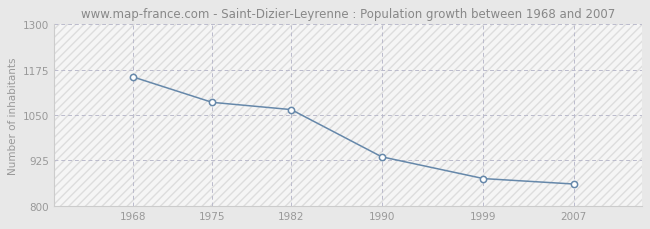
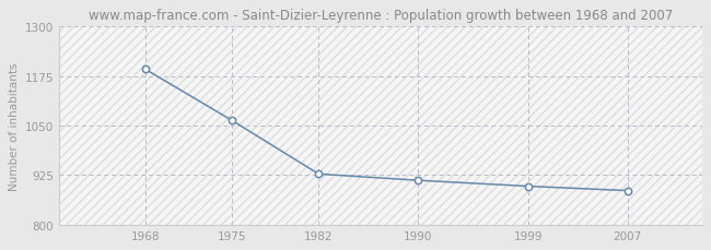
1968: 1155 -> 1192
1975: 1085 -> 1063
1982: 1065 -> 928
1990: 935 -> 912
1999: 875 -> 897
2007: 860 -> 886
